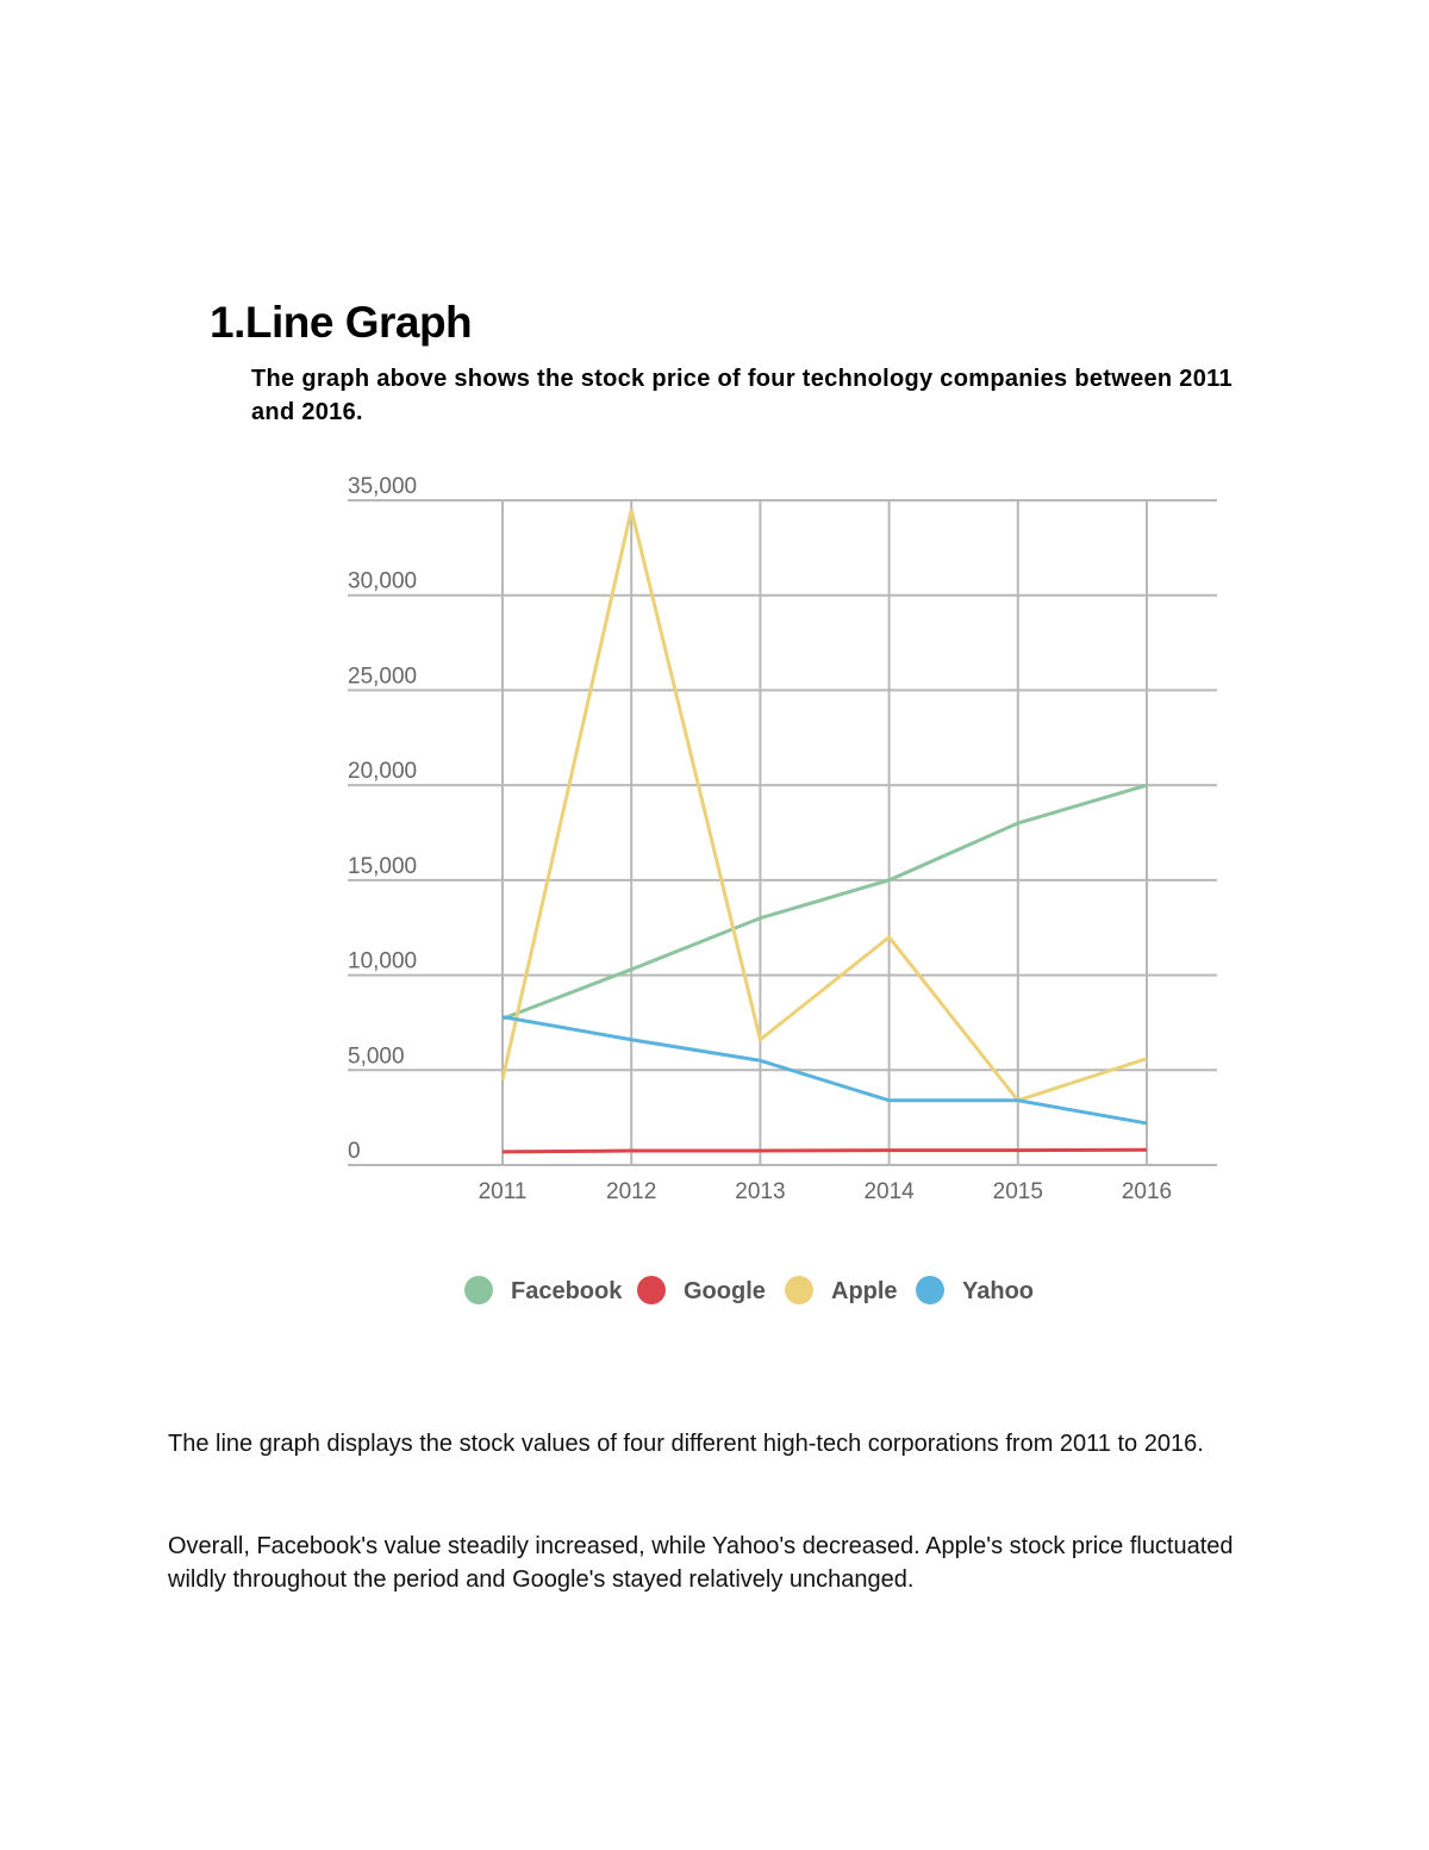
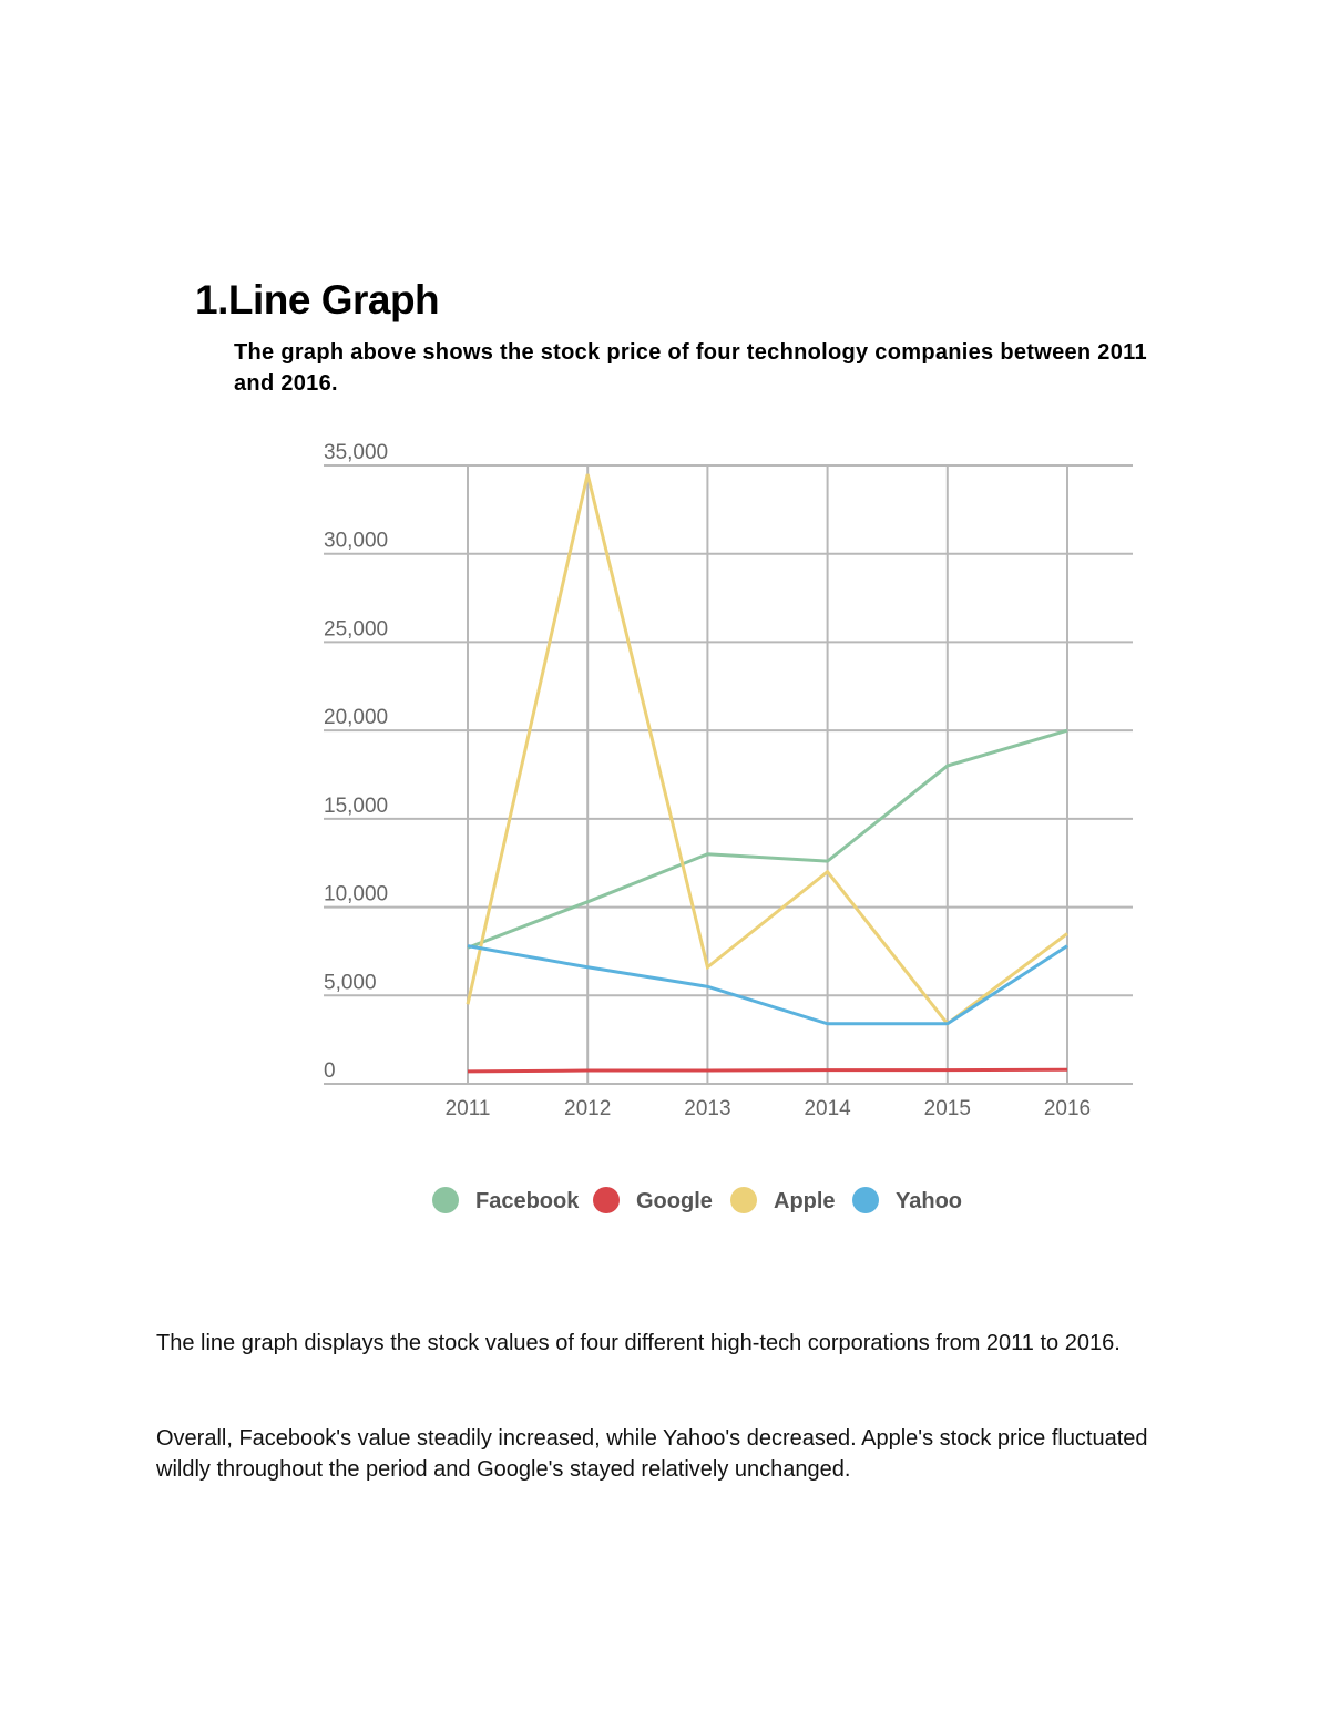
Facebook/2014: 15000 -> 12600
Apple/2016: 5600 -> 8500
Yahoo/2016: 2200 -> 7800
